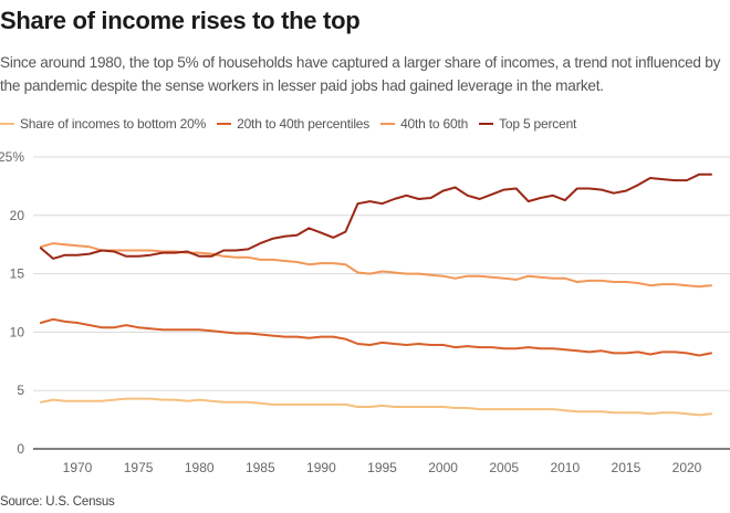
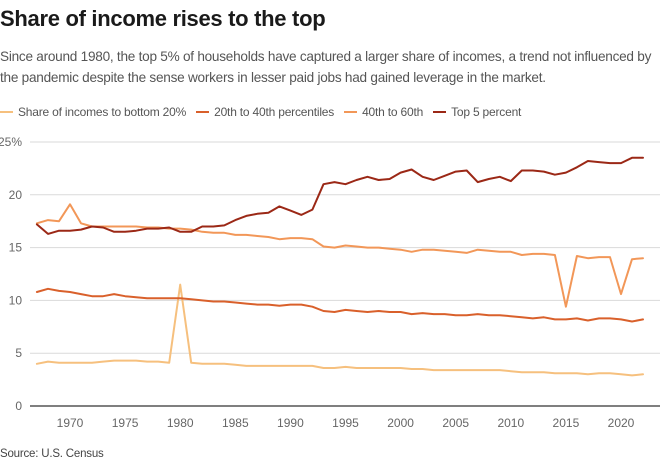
40th to 60th/1970: 17.4% -> 19.1%
Share of incomes to bottom 20%/1980: 4.2% -> 11.5%
40th to 60th/2015: 14.3% -> 9.4%
40th to 60th/2020: 14.0% -> 10.6%
